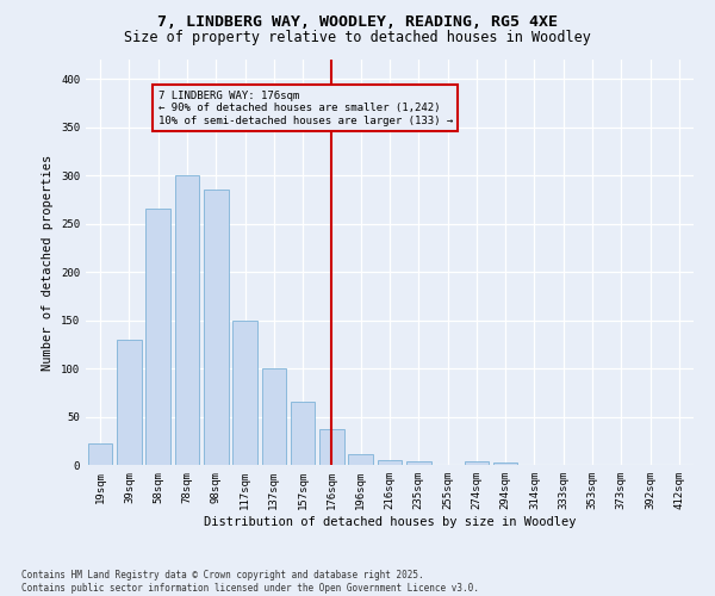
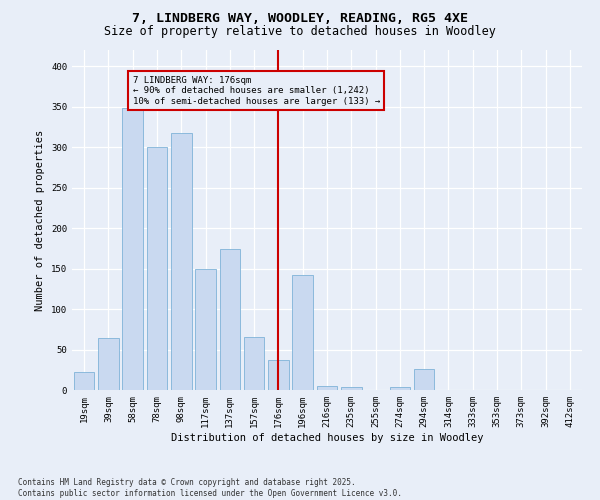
39sqm: 130 -> 64
58sqm: 265 -> 348
98sqm: 285 -> 318
137sqm: 100 -> 174
196sqm: 11 -> 142
294sqm: 2 -> 26
